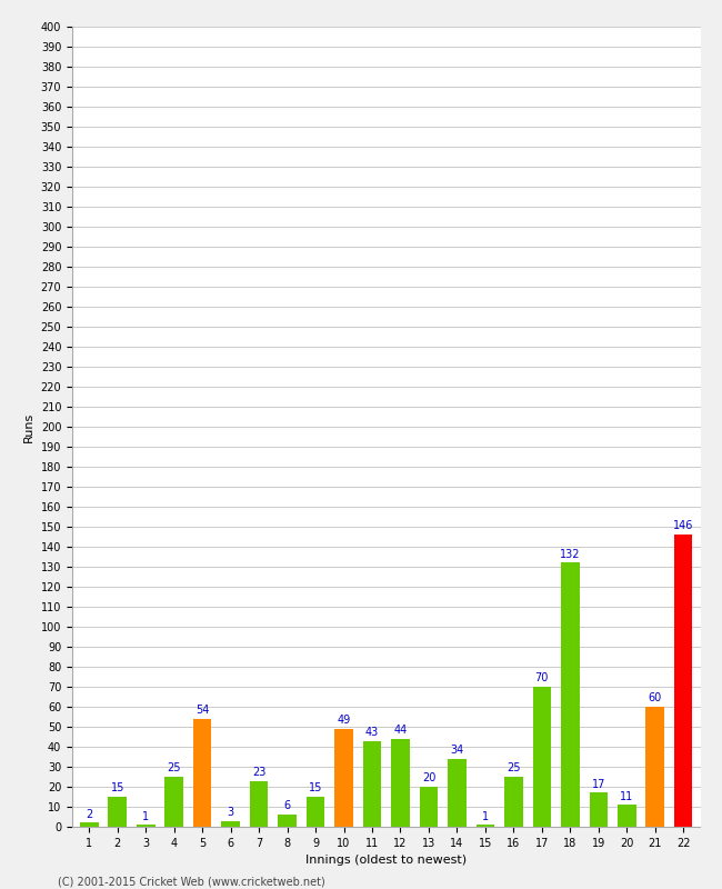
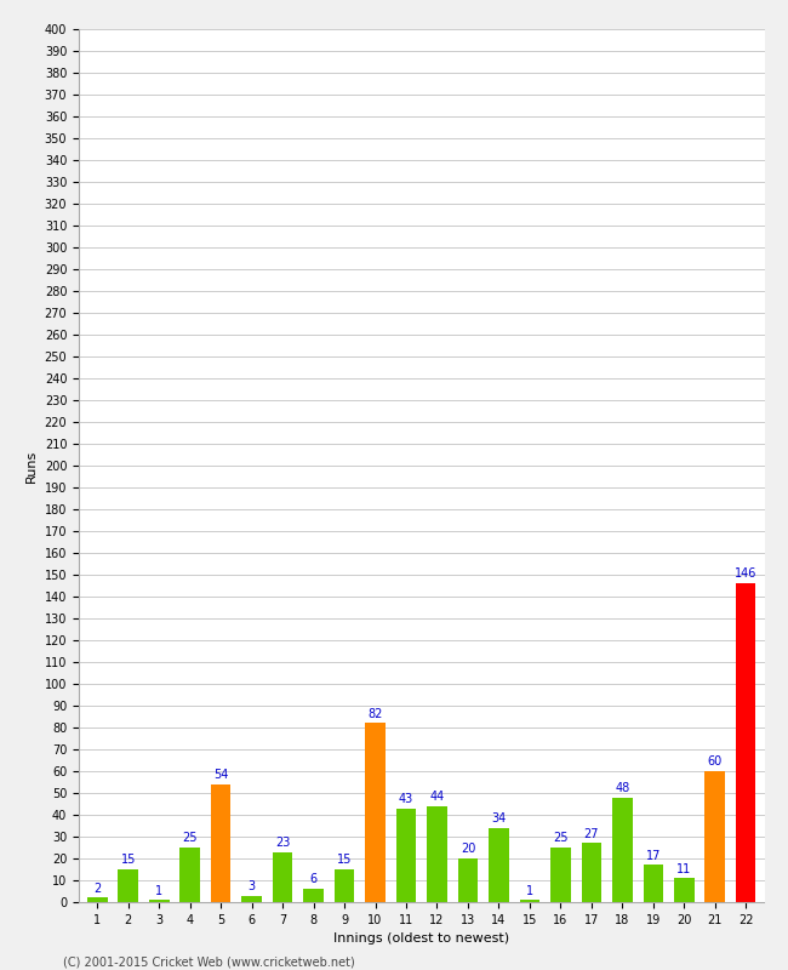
10: 49 -> 82
17: 70 -> 27
18: 132 -> 48
